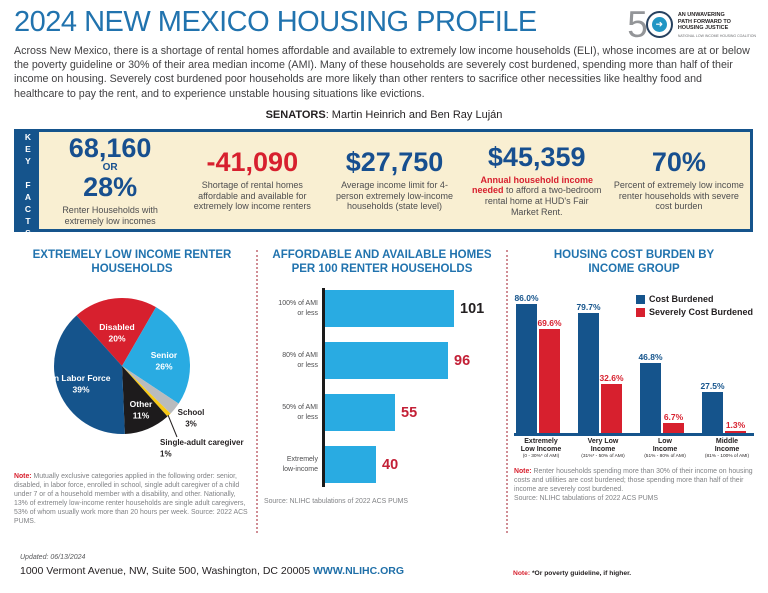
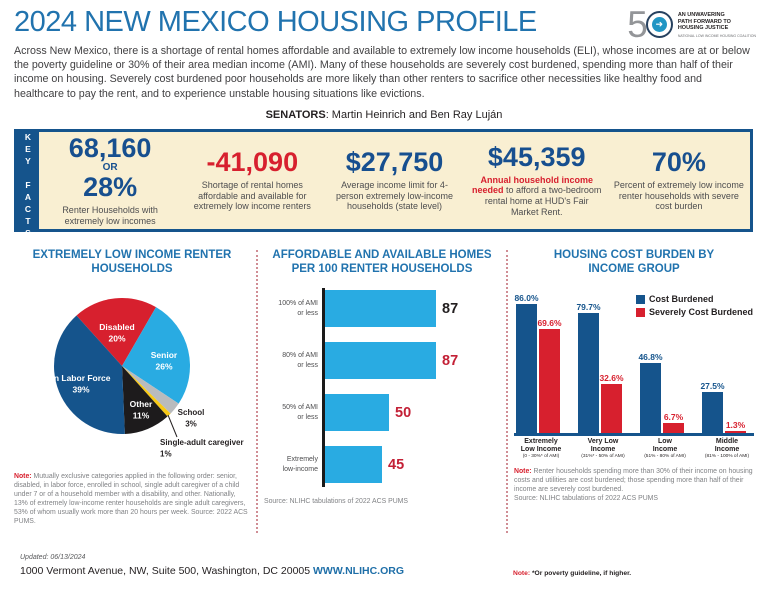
AFFORDABLE AND AVAILABLE HOMES PER 100 RENTER HOUSEHOLDS/100% of AMI or less: 101 -> 87
AFFORDABLE AND AVAILABLE HOMES PER 100 RENTER HOUSEHOLDS/80% of AMI or less: 96 -> 87
AFFORDABLE AND AVAILABLE HOMES PER 100 RENTER HOUSEHOLDS/50% of AMI or less: 55 -> 50
AFFORDABLE AND AVAILABLE HOMES PER 100 RENTER HOUSEHOLDS/Extremely low-income: 40 -> 45
